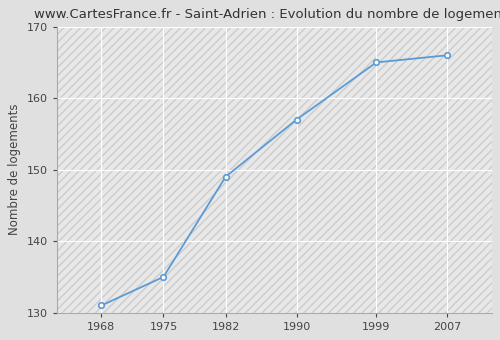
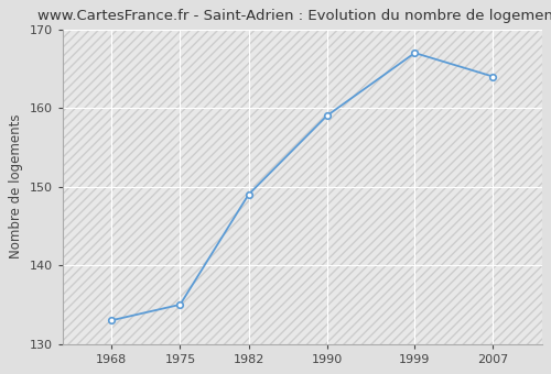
1968: 131 -> 133
1990: 157 -> 159
1999: 165 -> 167
2007: 166 -> 164
